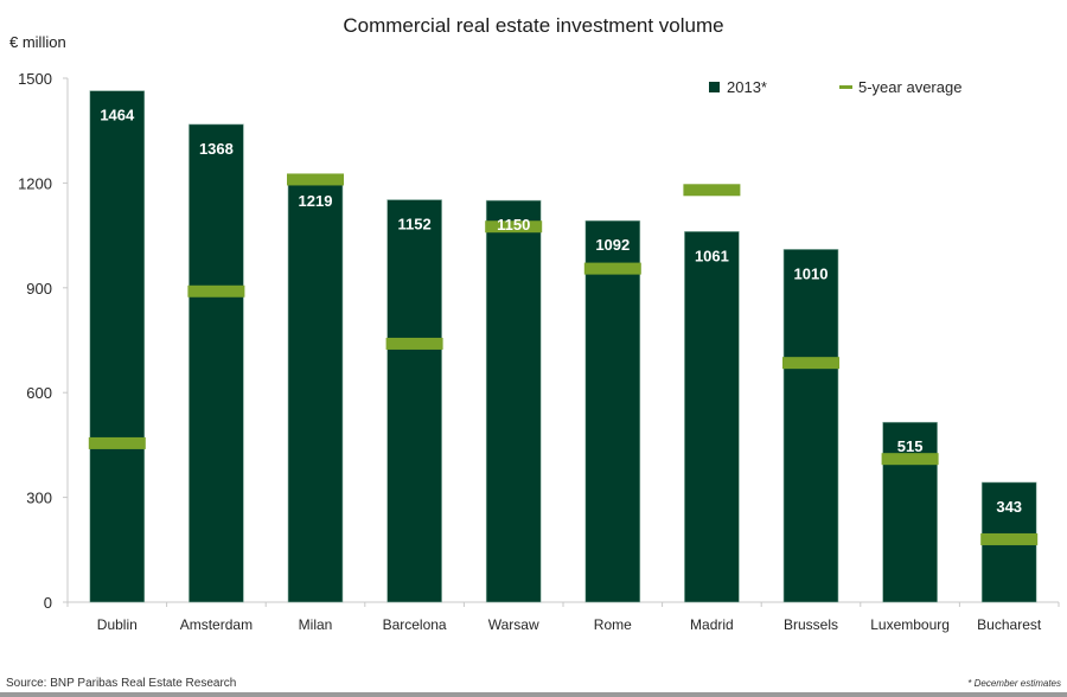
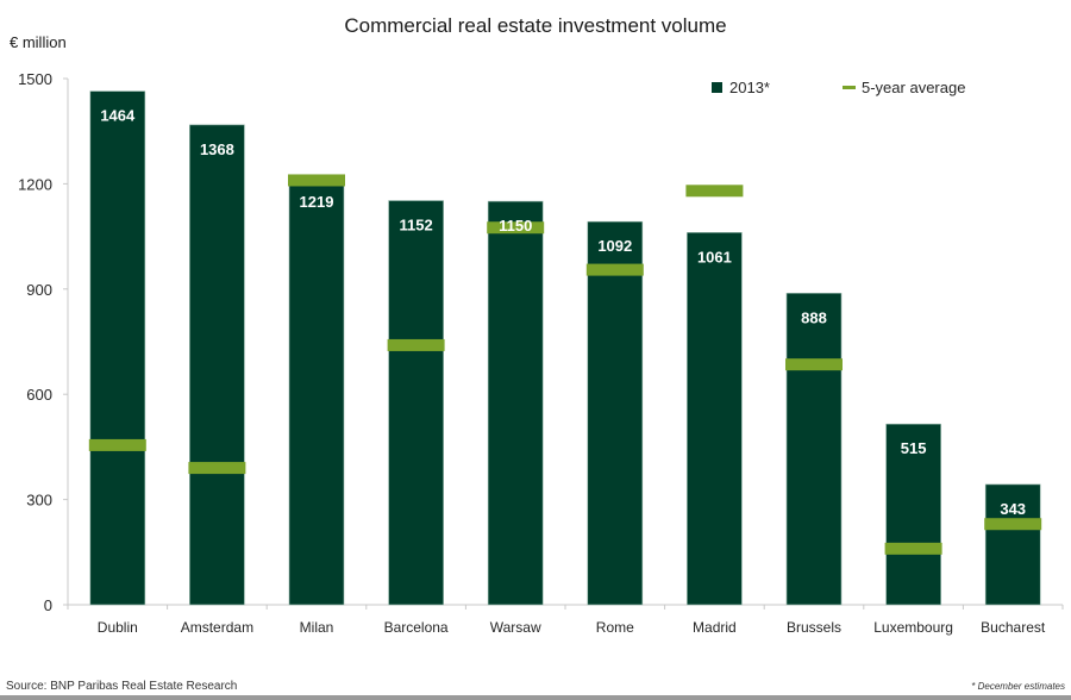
5-year average/Amsterdam: 890 -> 390
2013*/Brussels: 1010 -> 888
5-year average/Luxembourg: 410 -> 160
5-year average/Bucharest: 180 -> 230
